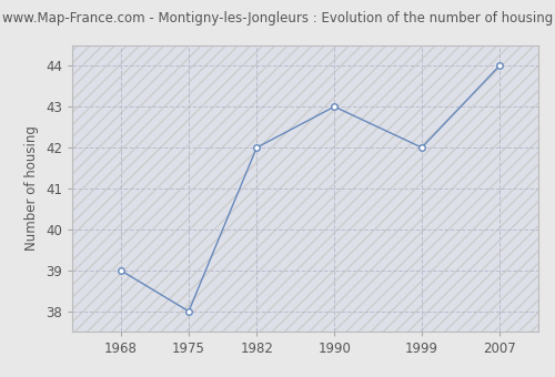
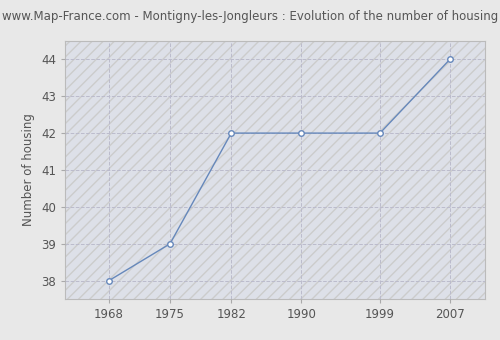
1968: 39 -> 38
1975: 38 -> 39
1990: 43 -> 42
